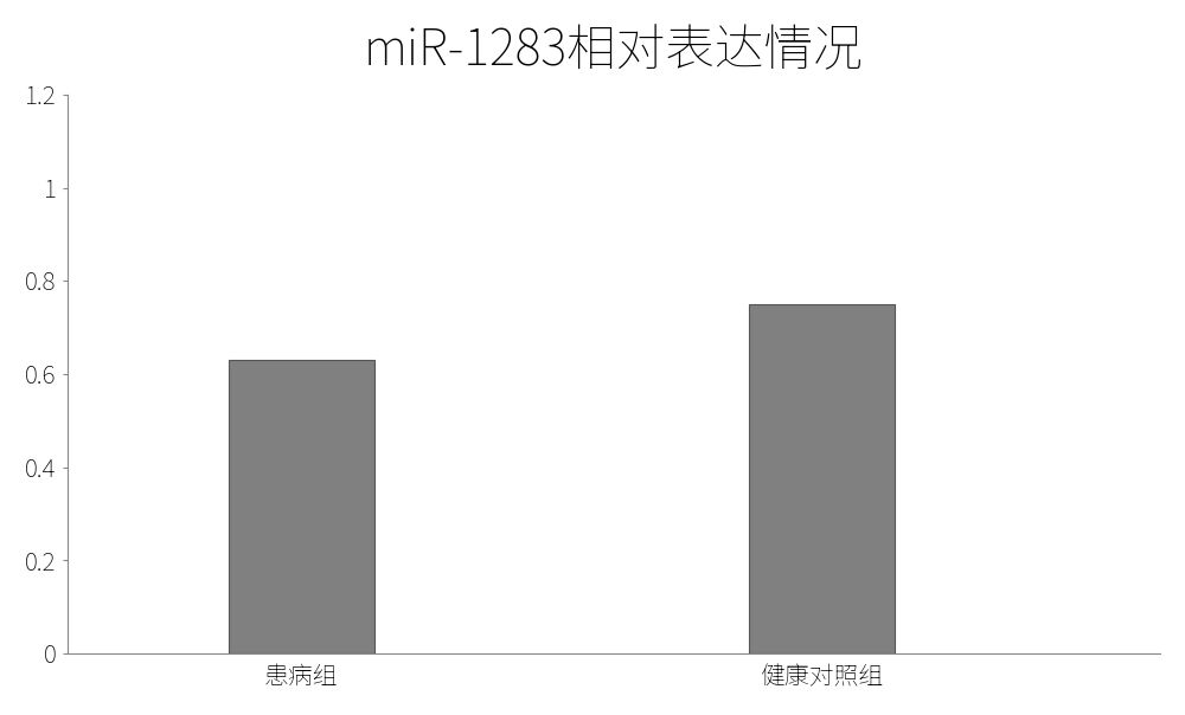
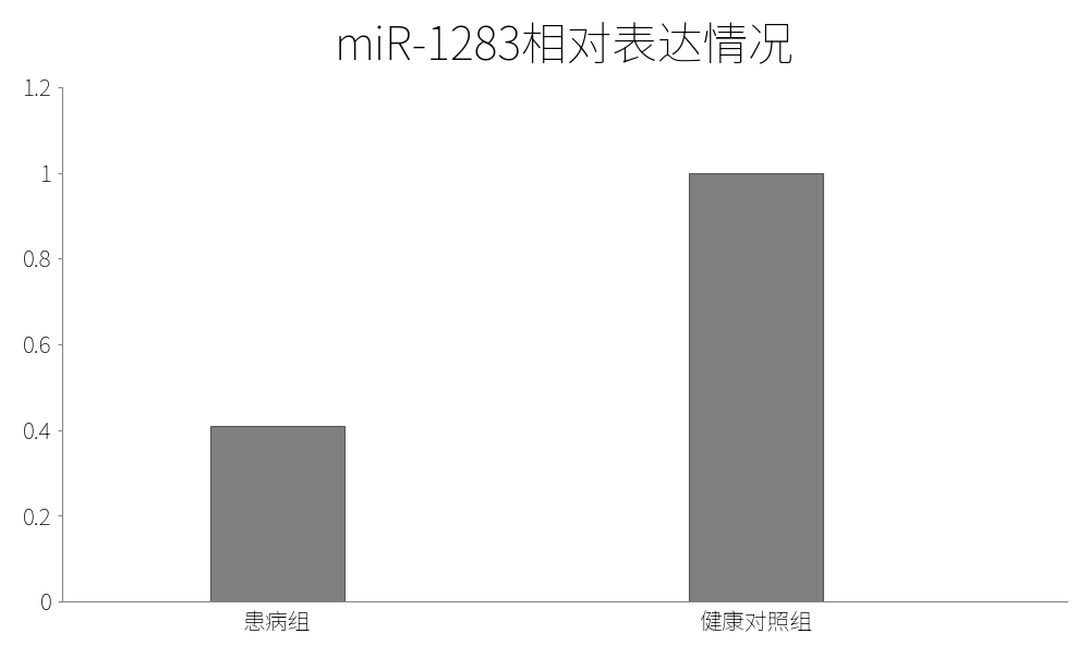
患病组: 0.63 -> 0.41
健康对照组: 0.75 -> 1.00
